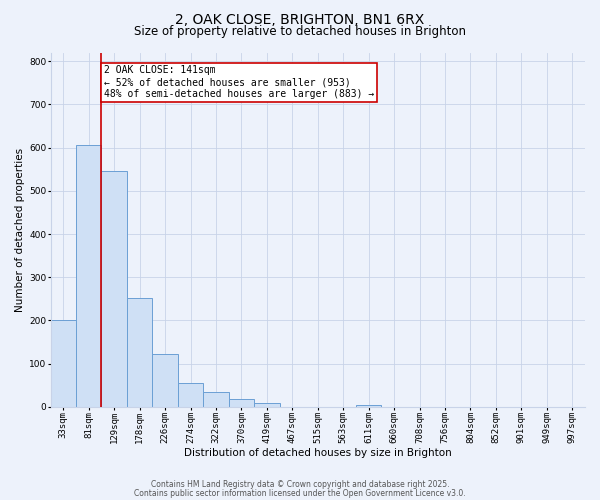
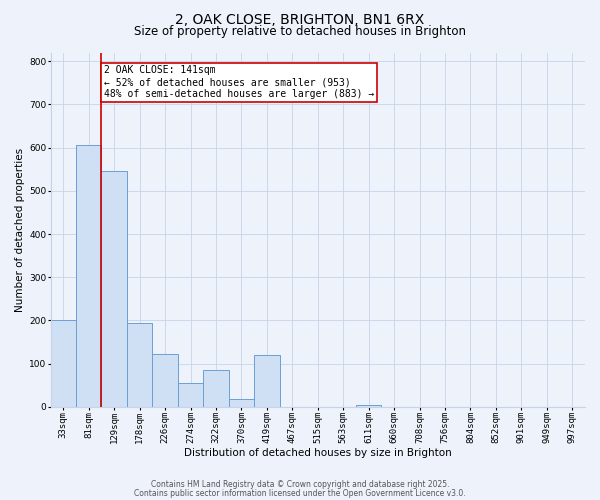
178sqm: 252 -> 195
322sqm: 35 -> 85
419sqm: 10 -> 120
